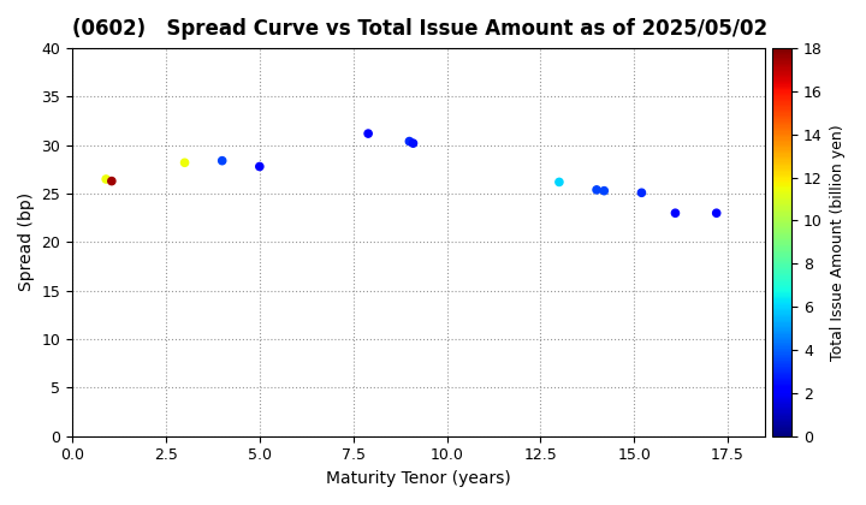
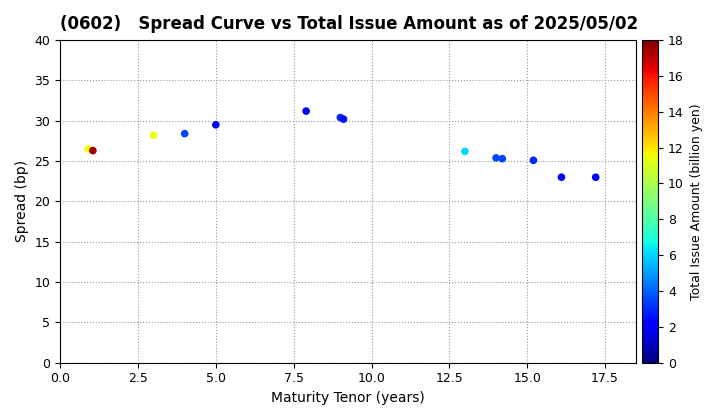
5.0: 27.8 -> 29.5
